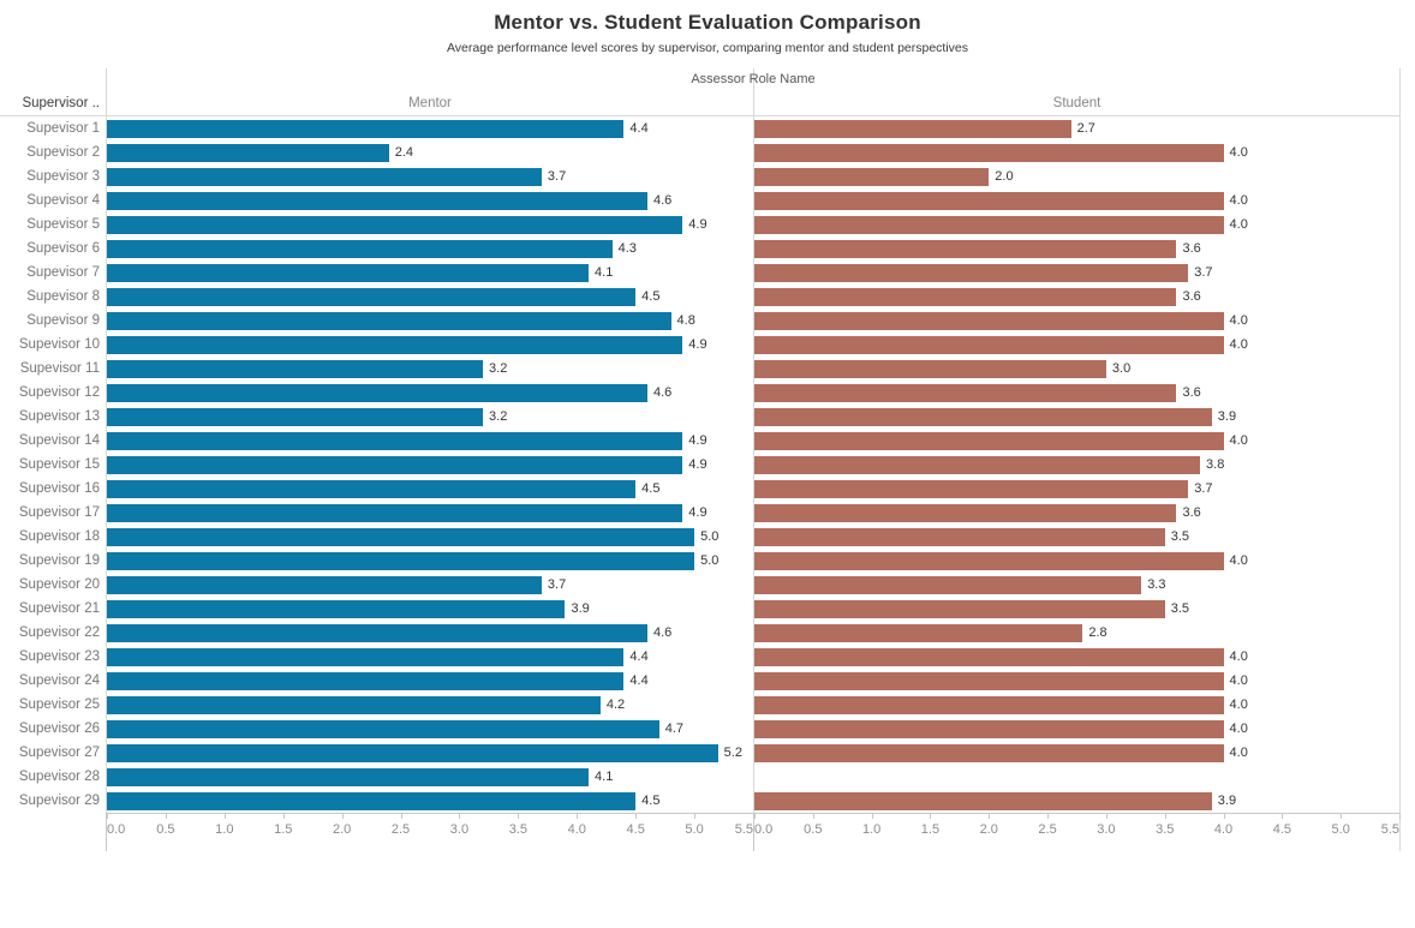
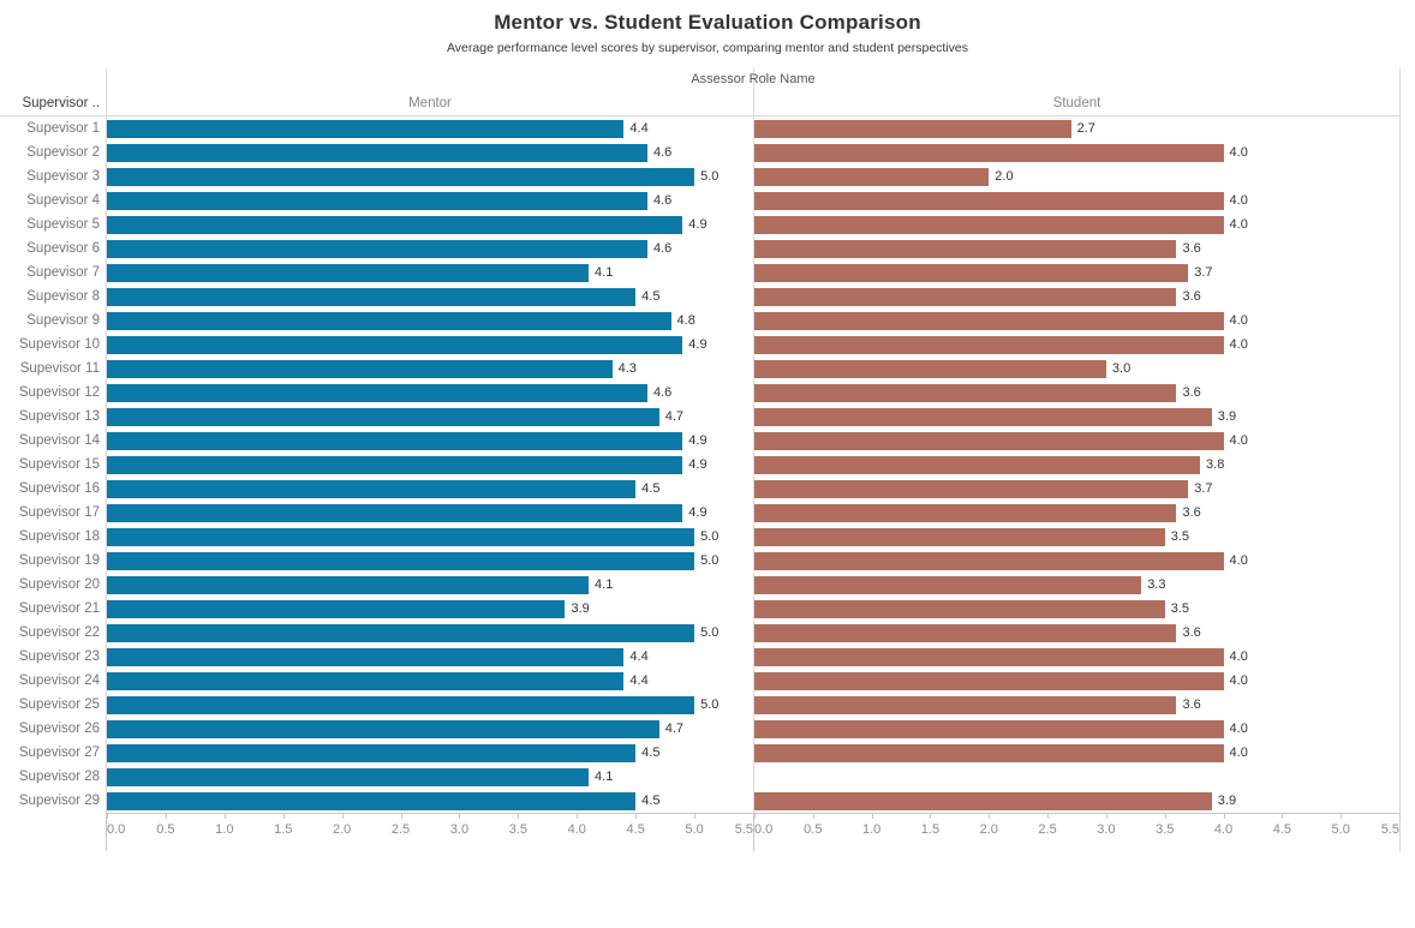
Mentor/Supevisor 2: 2.4 -> 4.6
Mentor/Supevisor 3: 3.7 -> 5.0
Mentor/Supevisor 6: 4.3 -> 4.6
Mentor/Supevisor 11: 3.2 -> 4.3
Mentor/Supevisor 13: 3.2 -> 4.7
Mentor/Supevisor 20: 3.7 -> 4.1
Mentor/Supevisor 22: 4.6 -> 5.0
Student/Supevisor 22: 2.8 -> 3.6
Mentor/Supevisor 25: 4.2 -> 5.0
Student/Supevisor 25: 4.0 -> 3.6
Mentor/Supevisor 27: 5.2 -> 4.5
